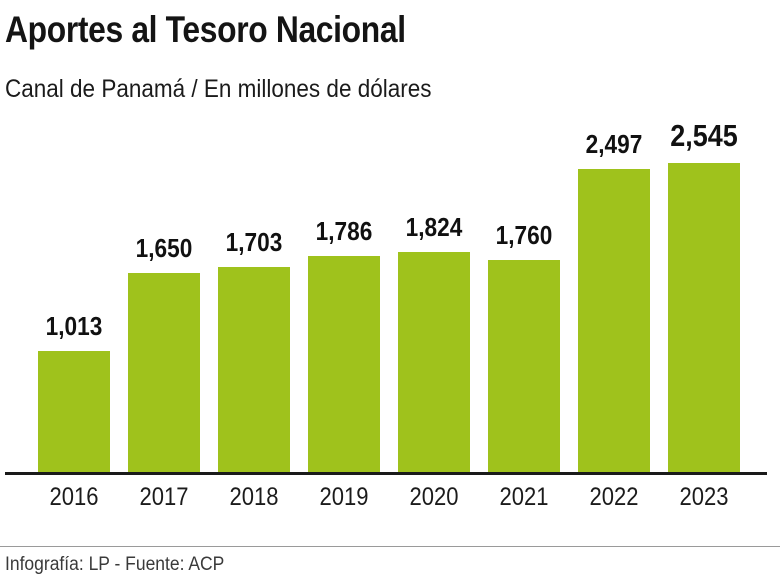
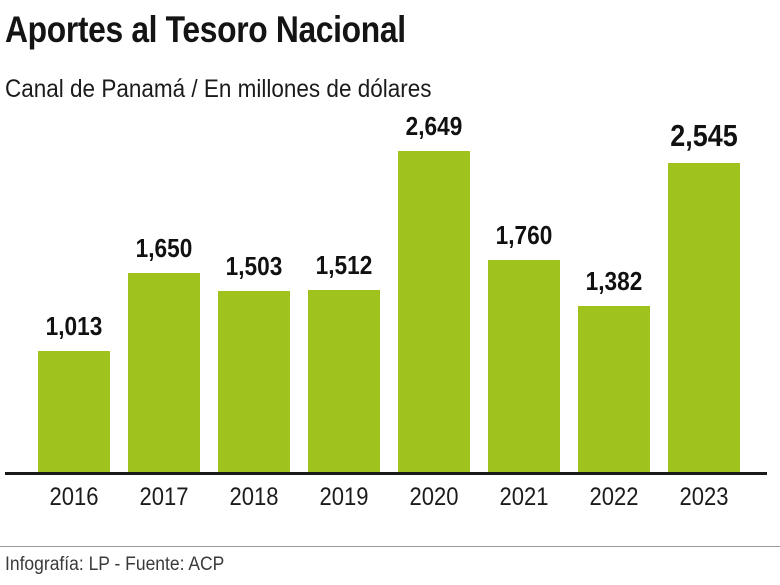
2018: 1,703 -> 1,503
2019: 1,786 -> 1,512
2020: 1,824 -> 2,649
2022: 2,497 -> 1,382
